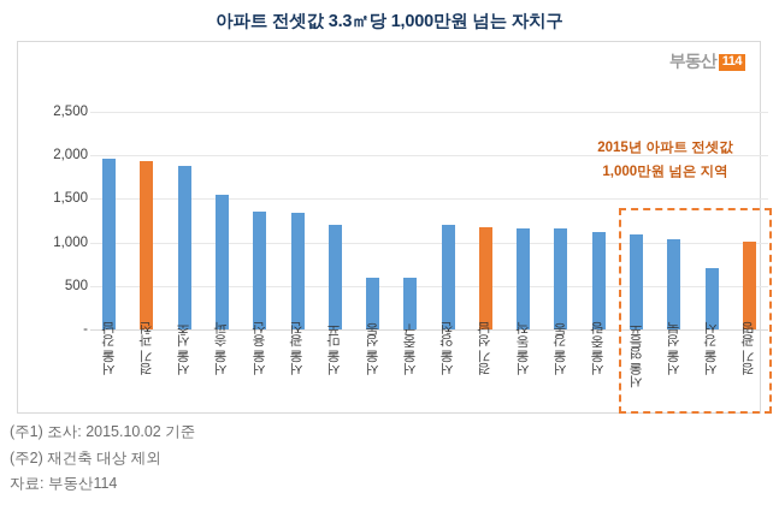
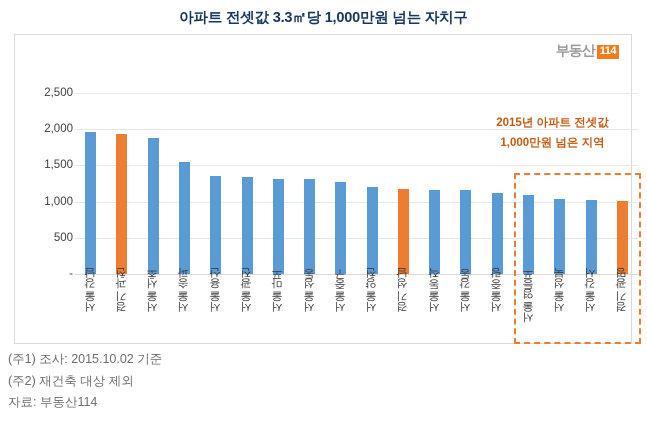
서울 마포: 1200 -> 1300
서울 성동: 600 -> 1300
서울 중구: 600 -> 1300
서울 강서: 700 -> 1000
